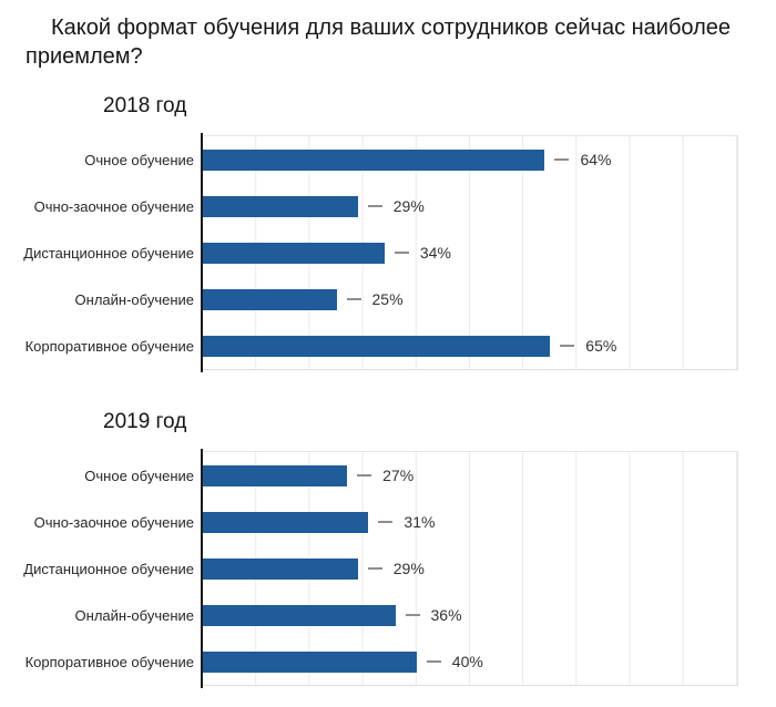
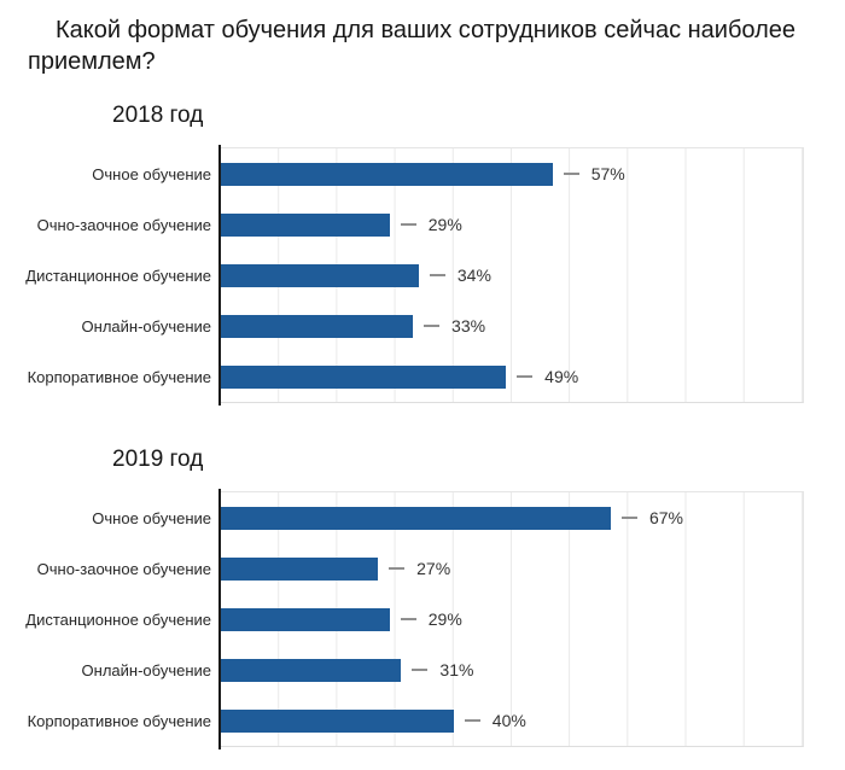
2018 год/Очное обучение: 64% -> 57%
2018 год/Онлайн-обучение: 25% -> 33%
2018 год/Корпоративное обучение: 65% -> 49%
2019 год/Очное обучение: 27% -> 67%
2019 год/Очно-заочное обучение: 31% -> 27%
2019 год/Онлайн-обучение: 36% -> 31%
